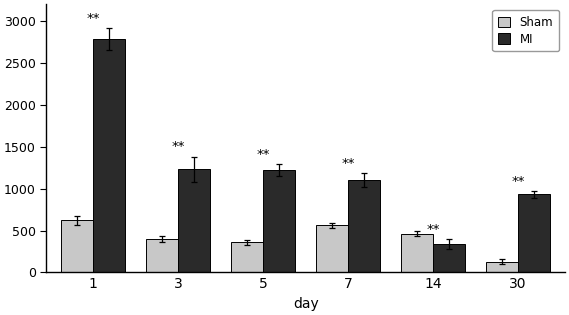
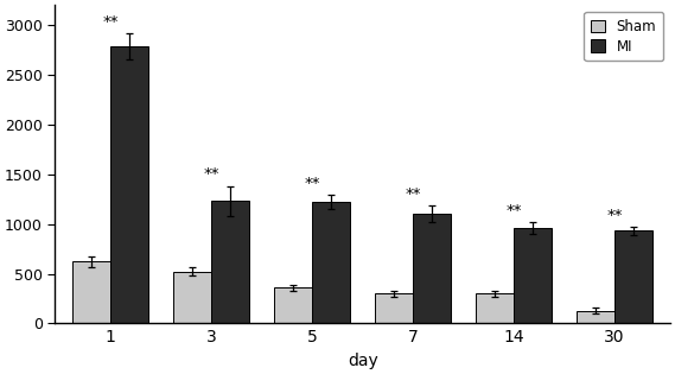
Sham/3: 400 -> 520
Sham/7: 560 -> 300
Sham/14: 460 -> 300
MI/14: 340 -> 960
